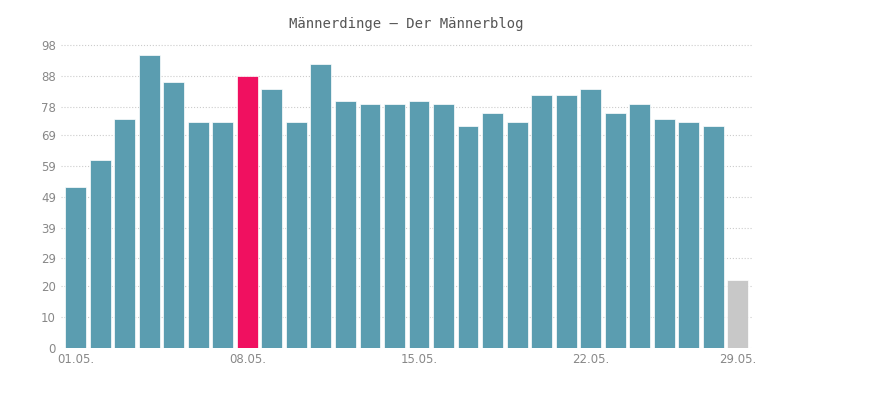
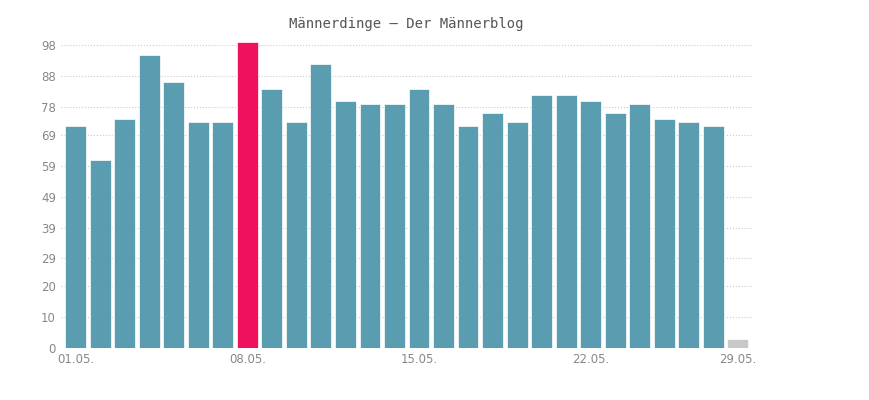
01.05.: 52 -> 72
08.05.: 88 -> 99
15.05.: 80 -> 84
22.05.: 84 -> 80
29.05.: 22 -> 3
